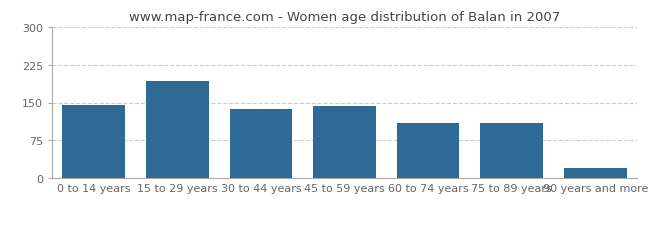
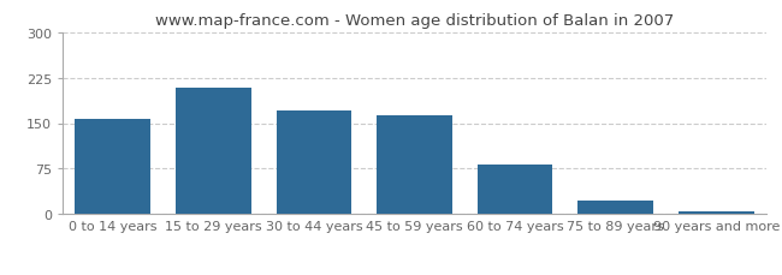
0 to 14 years: 146 -> 157
15 to 29 years: 192 -> 208
30 to 44 years: 138 -> 170
45 to 59 years: 144 -> 163
60 to 74 years: 110 -> 82
75 to 89 years: 110 -> 22
90 years and more: 20 -> 5
